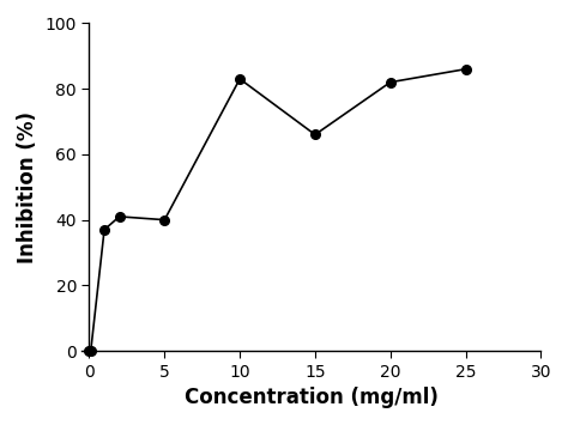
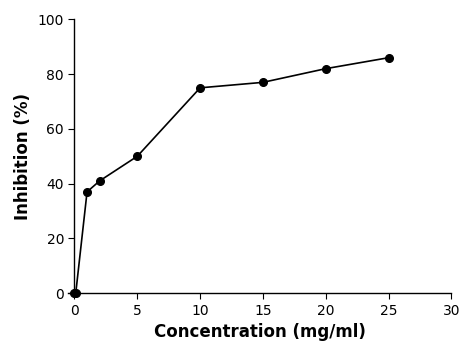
5: 40 -> 50
10: 83 -> 75
15: 66 -> 77
